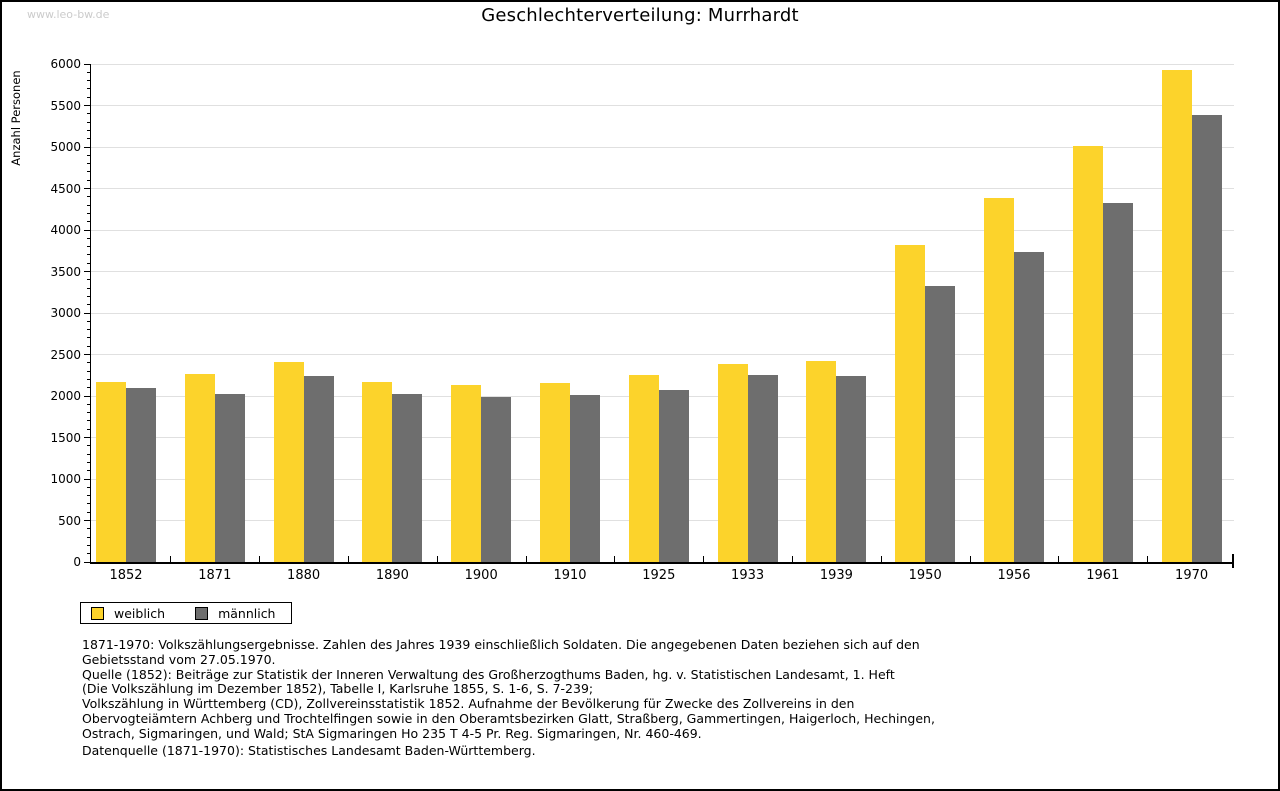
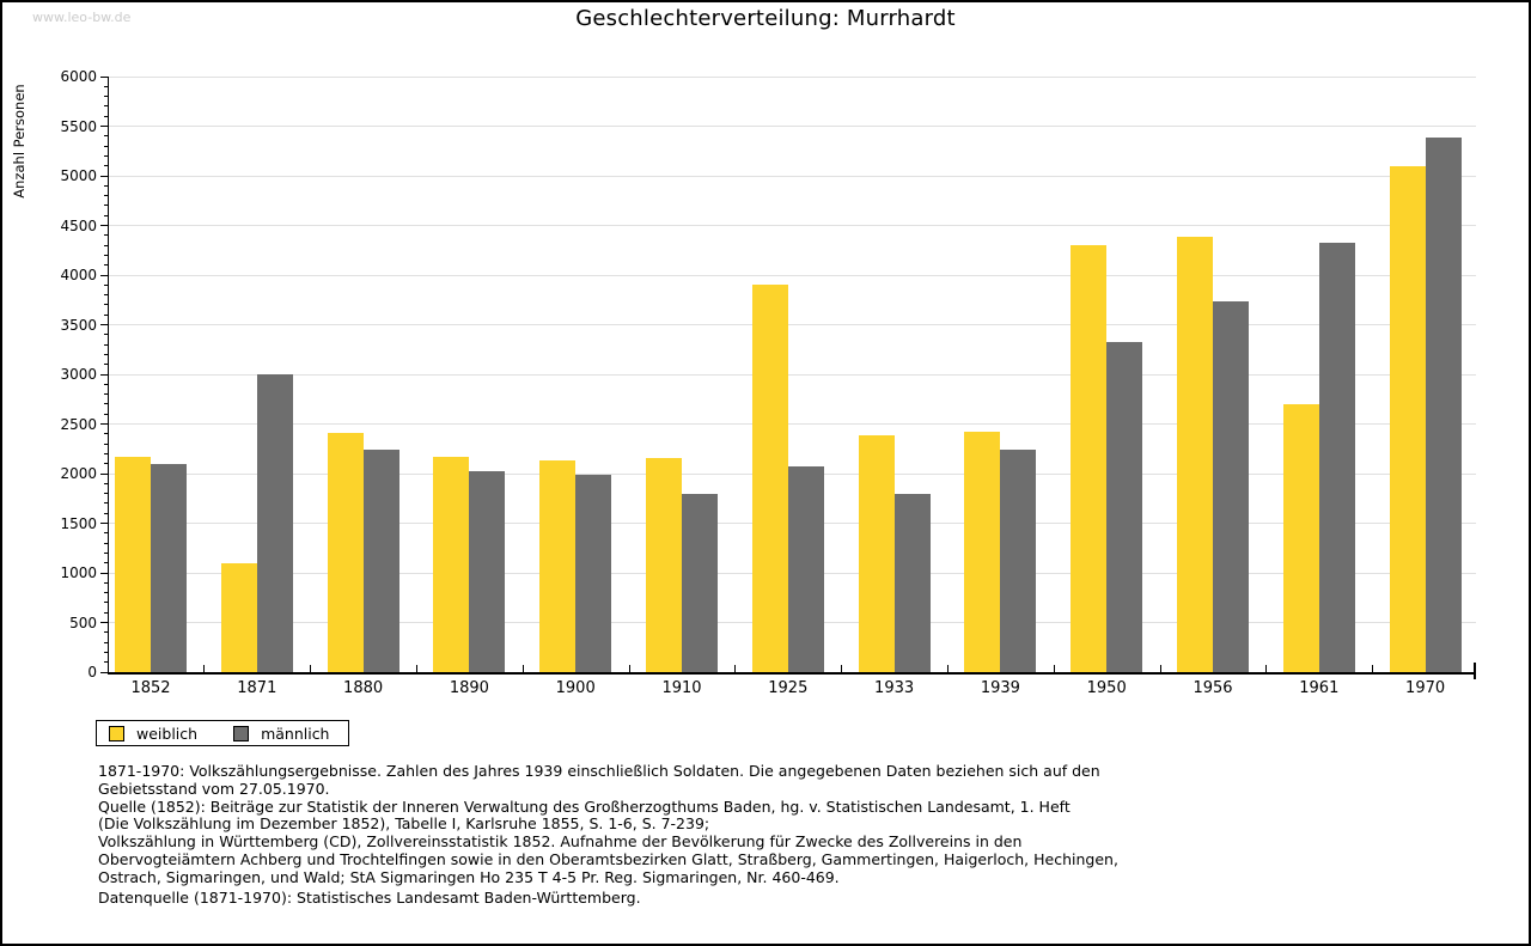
weiblich/1871: 2300 -> 1100
männlich/1871: 2000 -> 3000
männlich/1910: 2000 -> 1800
weiblich/1925: 2200 -> 3900
männlich/1933: 2200 -> 1800
weiblich/1950: 3800 -> 4300
weiblich/1961: 5000 -> 2700
weiblich/1970: 5900 -> 5100
